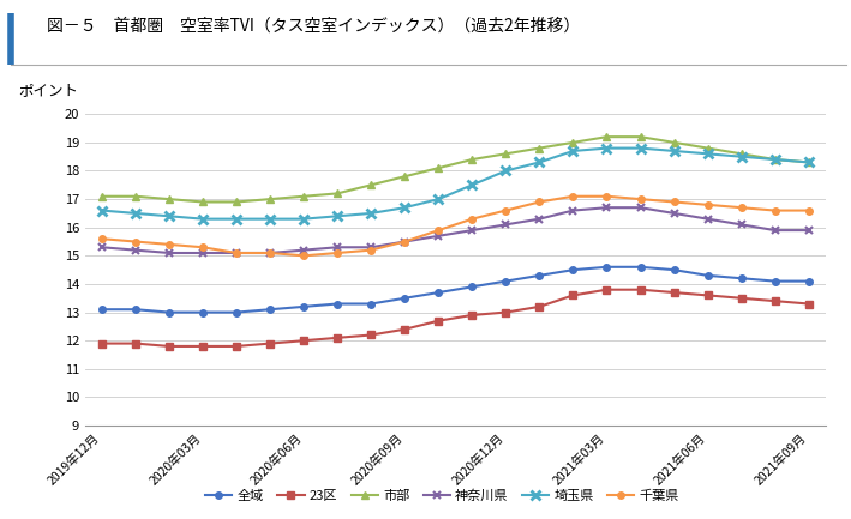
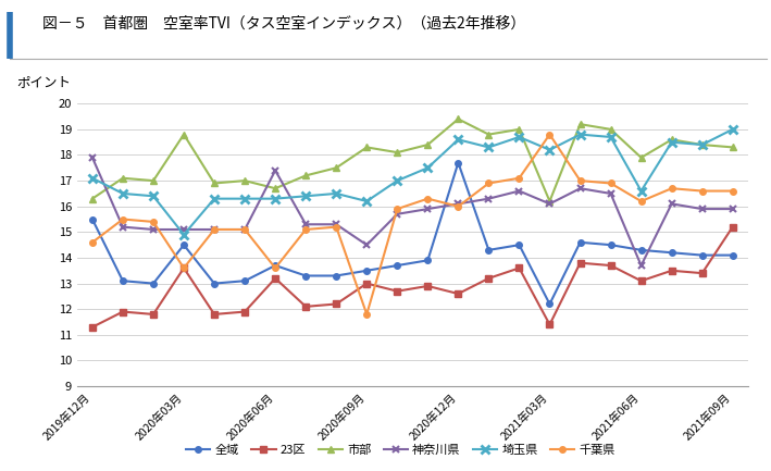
全域/2019年12月: 13.1 -> 15.5
23区/2019年12月: 11.9 -> 11.3
市部/2019年12月: 17.1 -> 16.3
神奈川県/2019年12月: 15.3 -> 17.9
埼玉県/2019年12月: 16.6 -> 17.1
千葉県/2019年12月: 15.6 -> 14.6
全域/2020年03月: 13.0 -> 14.5
23区/2020年03月: 11.8 -> 13.6
市部/2020年03月: 16.9 -> 18.8
埼玉県/2020年03月: 16.3 -> 14.9
千葉県/2020年03月: 15.3 -> 13.6
全域/2020年06月: 13.2 -> 13.7
23区/2020年06月: 12.0 -> 13.2
市部/2020年06月: 17.1 -> 16.7
神奈川県/2020年06月: 15.2 -> 17.4
千葉県/2020年06月: 15.0 -> 13.6
23区/2020年09月: 12.4 -> 13.0
市部/2020年09月: 17.8 -> 18.3
神奈川県/2020年09月: 15.5 -> 14.5
埼玉県/2020年09月: 16.7 -> 16.2
千葉県/2020年09月: 15.5 -> 11.8
全域/2020年12月: 14.1 -> 17.7
23区/2020年12月: 13.0 -> 12.6
市部/2020年12月: 18.6 -> 19.4
埼玉県/2020年12月: 18.0 -> 18.6
千葉県/2020年12月: 16.6 -> 16.0
全域/2021年03月: 14.6 -> 12.2
23区/2021年03月: 13.8 -> 11.4
市部/2021年03月: 19.2 -> 16.2
神奈川県/2021年03月: 16.7 -> 16.1
埼玉県/2021年03月: 18.8 -> 18.2
千葉県/2021年03月: 17.1 -> 18.8
23区/2021年06月: 13.6 -> 13.1
市部/2021年06月: 18.8 -> 17.9
神奈川県/2021年06月: 16.3 -> 13.7
埼玉県/2021年06月: 18.6 -> 16.6
千葉県/2021年06月: 16.8 -> 16.2
23区/2021年09月: 13.3 -> 15.2
埼玉県/2021年09月: 18.3 -> 19.0
